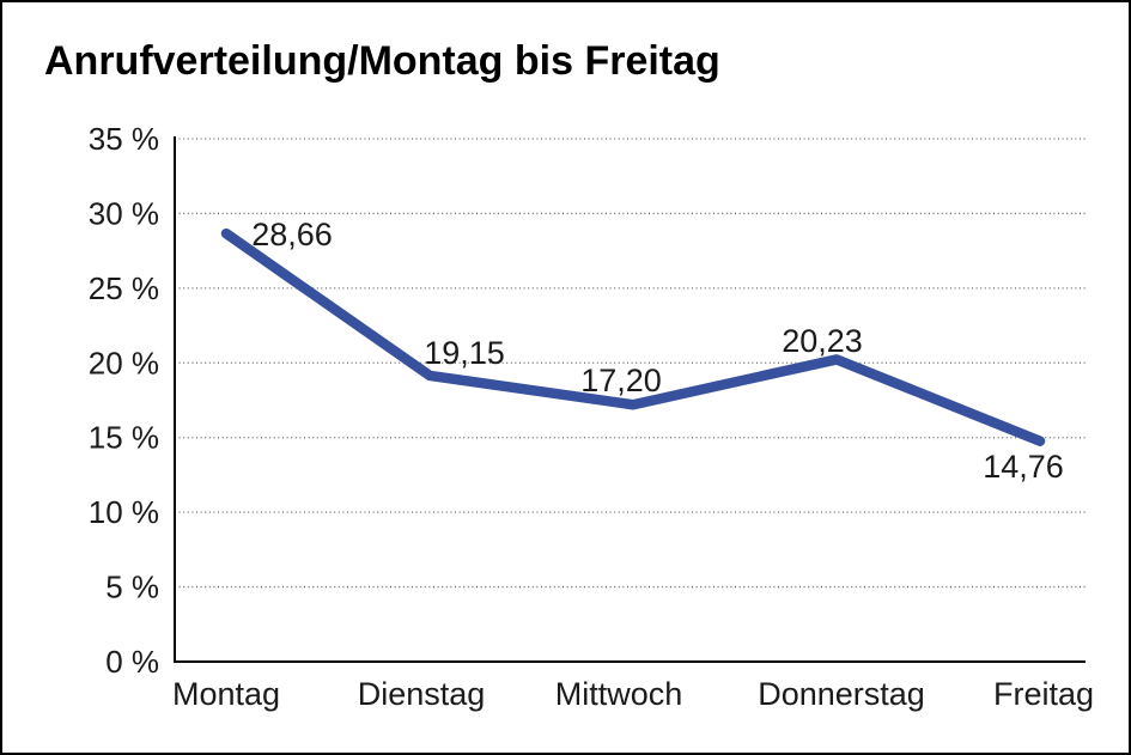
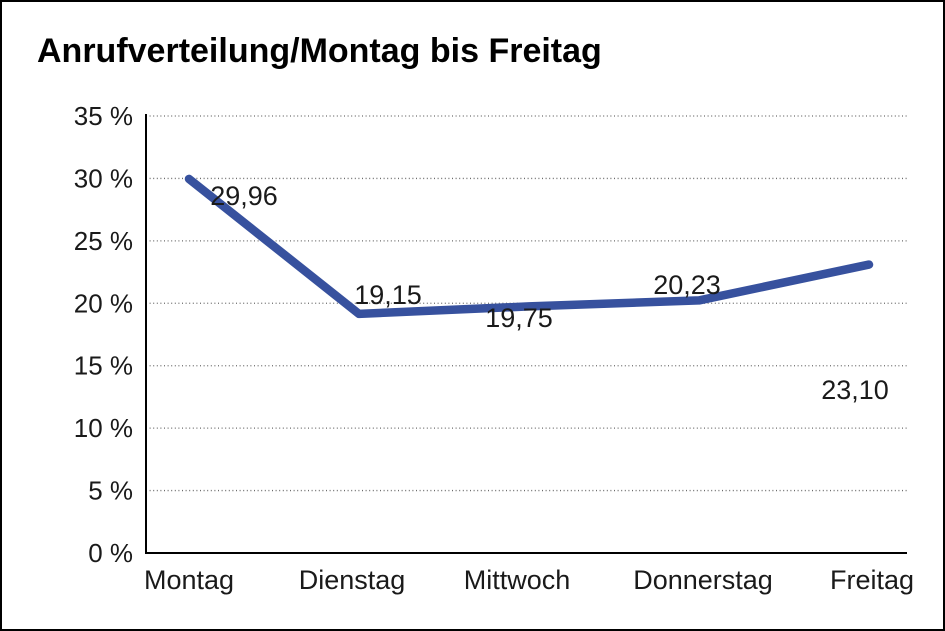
Montag: 28,66 -> 29,96
Mittwoch: 17,20 -> 19,75
Freitag: 14,76 -> 23,10
